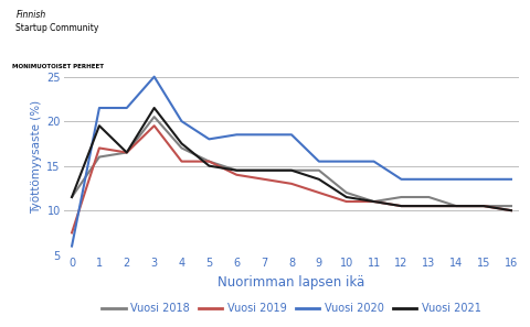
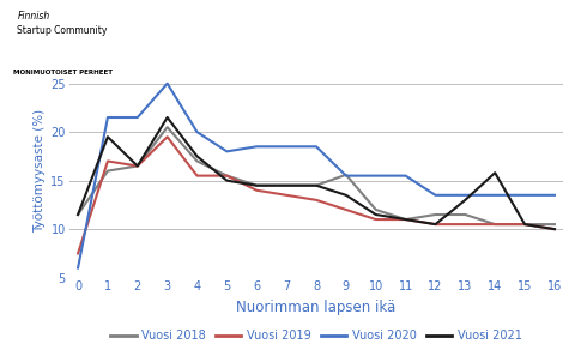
Vuosi 2018/9: 14.5 -> 15.6
Vuosi 2021/13: 10.5 -> 13.0
Vuosi 2021/14: 10.5 -> 15.8
